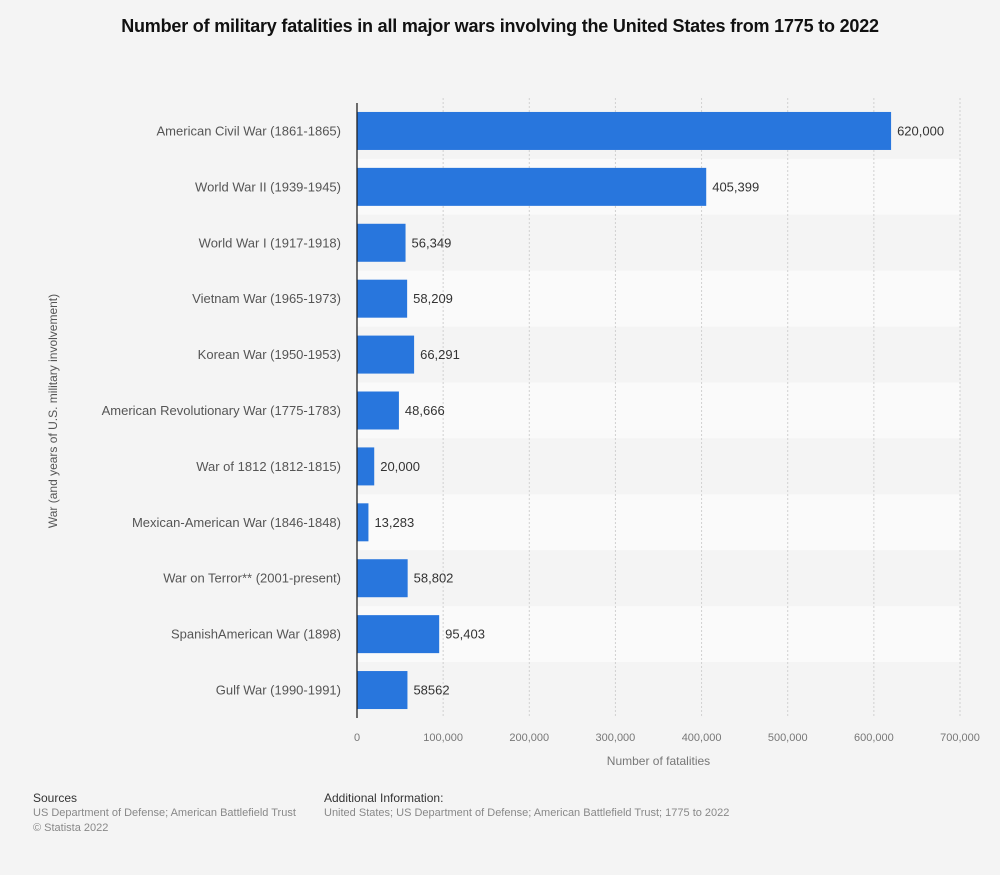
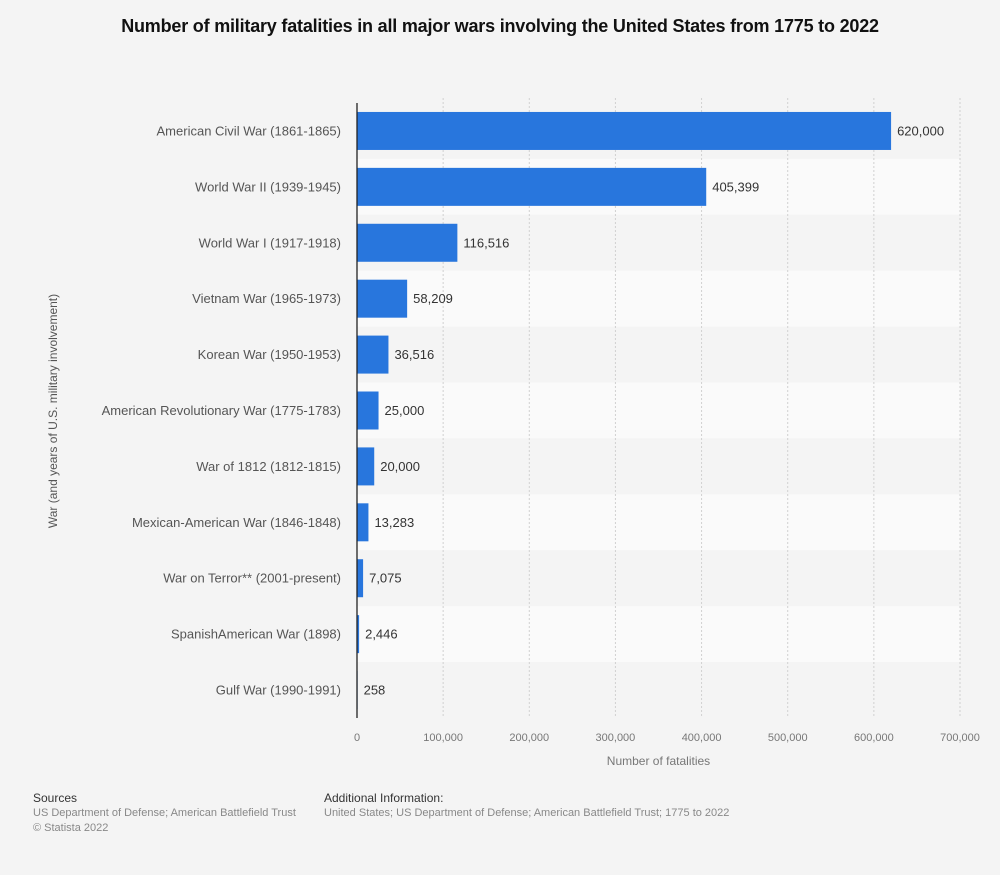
World War I (1917-1918): 56,349 -> 116,516
Korean War (1950-1953): 66,291 -> 36,516
American Revolutionary War (1775-1783): 48,666 -> 25,000
War on Terror** (2001-present): 58,802 -> 7,075
SpanishAmerican War (1898): 95,403 -> 2,446
Gulf War (1990-1991): 58562 -> 258
